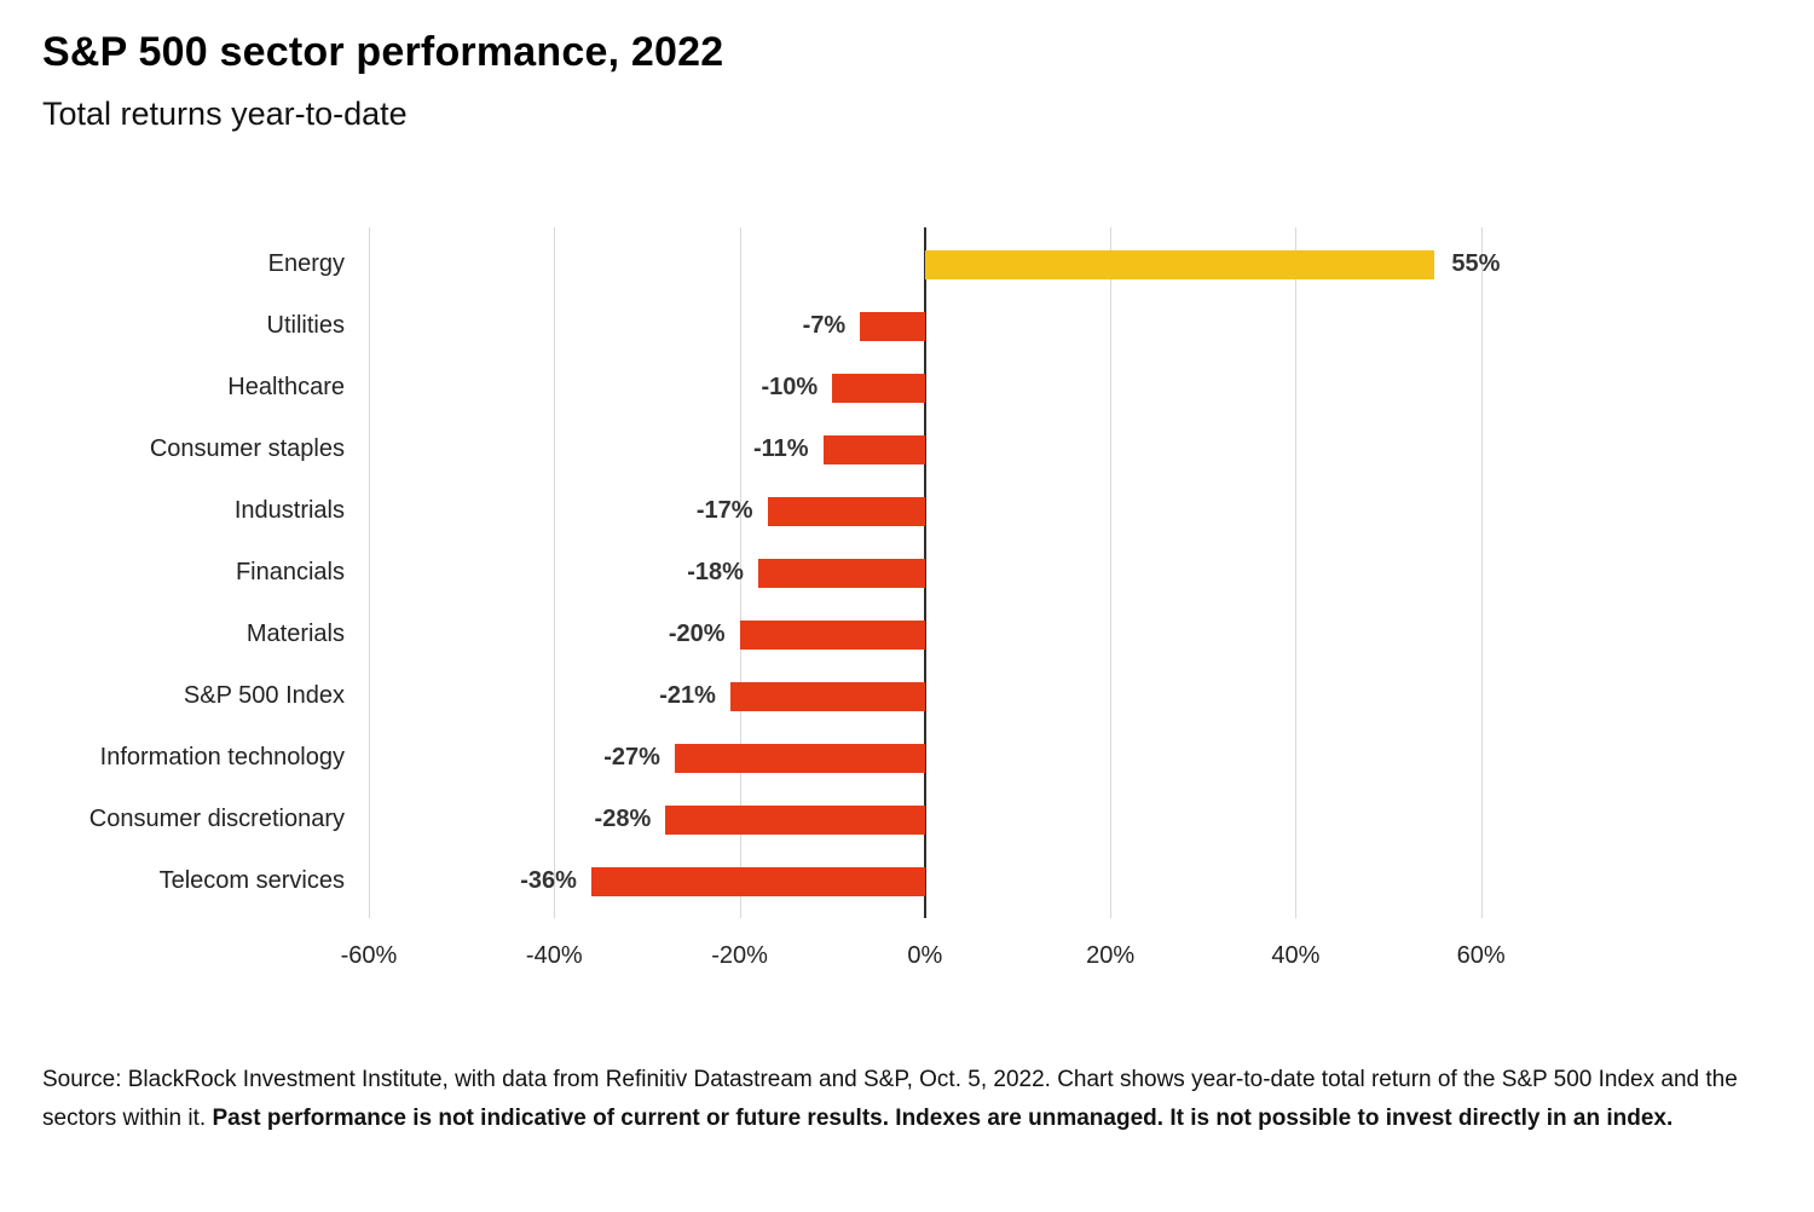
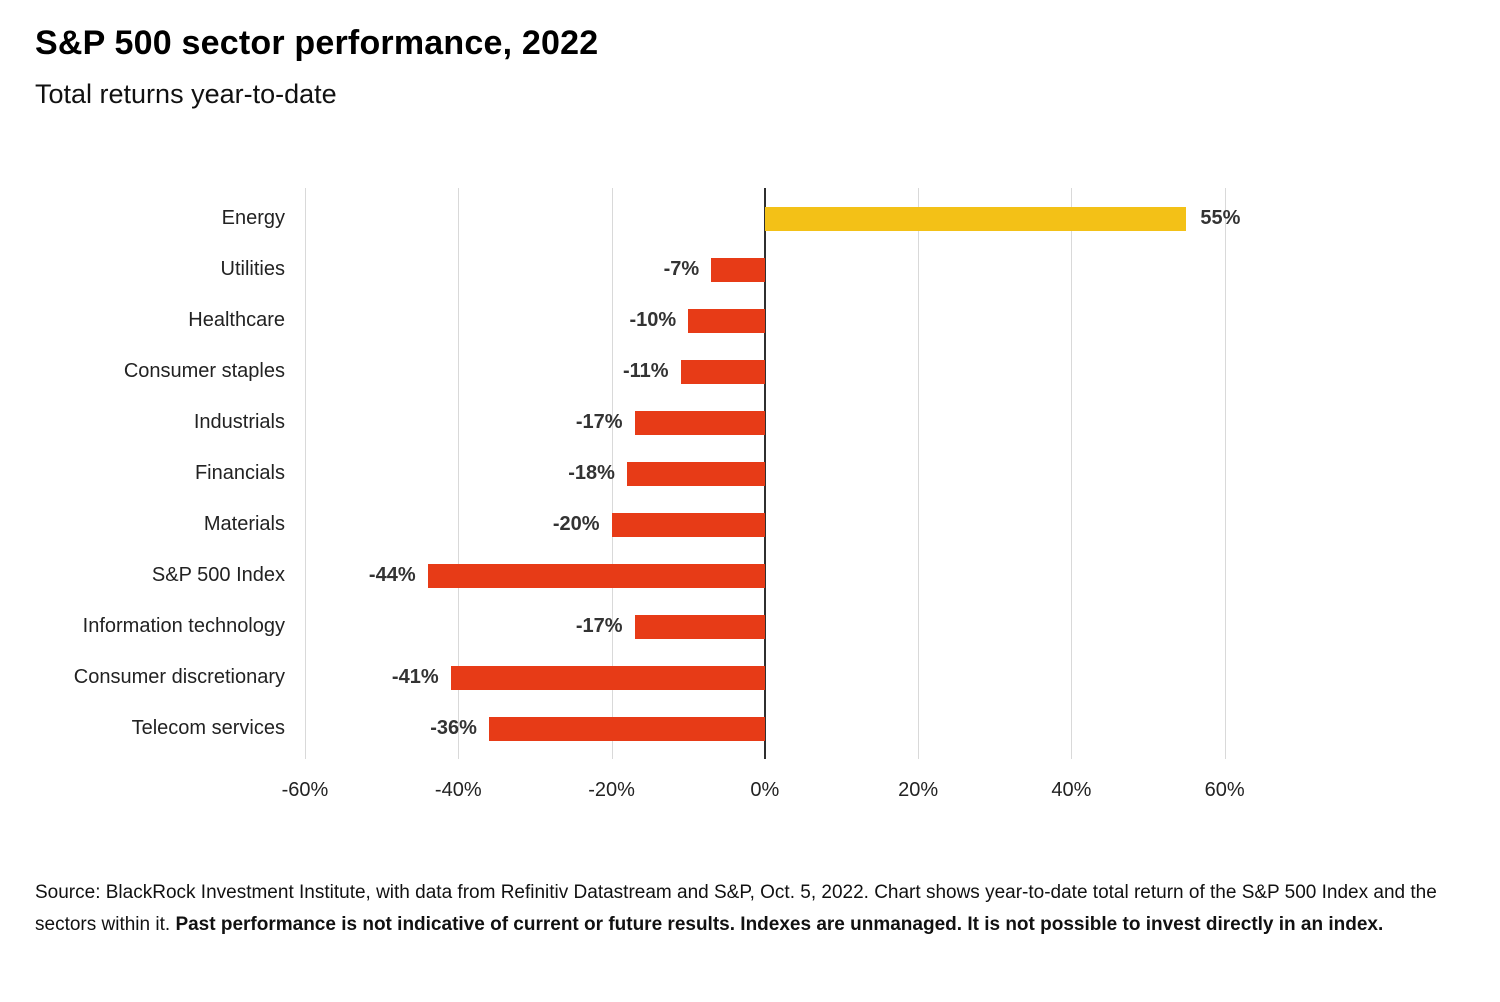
S&P 500 Index: -21% -> -44%
Information technology: -27% -> -17%
Consumer discretionary: -28% -> -41%
